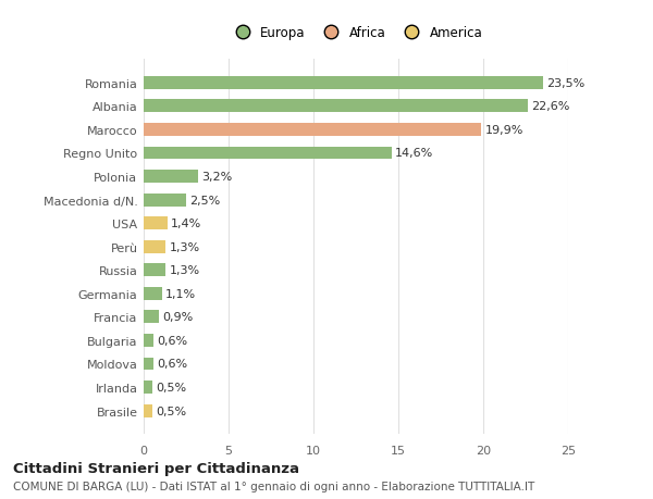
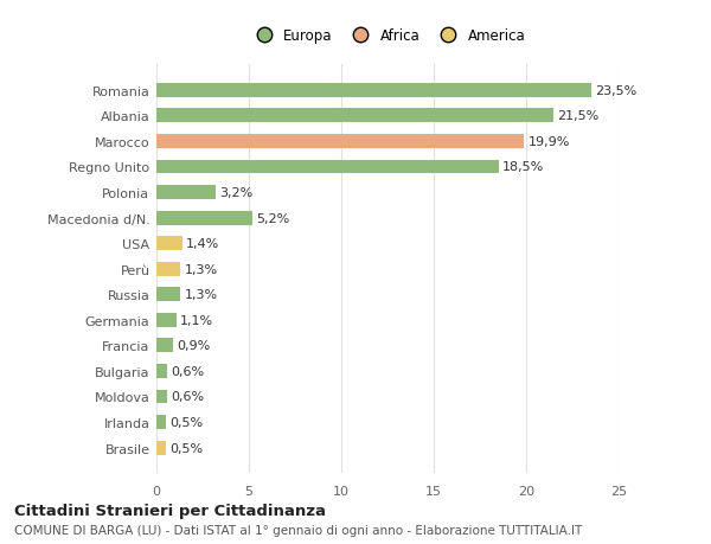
Albania: 22,6% -> 21,5%
Regno Unito: 14,6% -> 18,5%
Macedonia d/N.: 2,5% -> 5,2%
